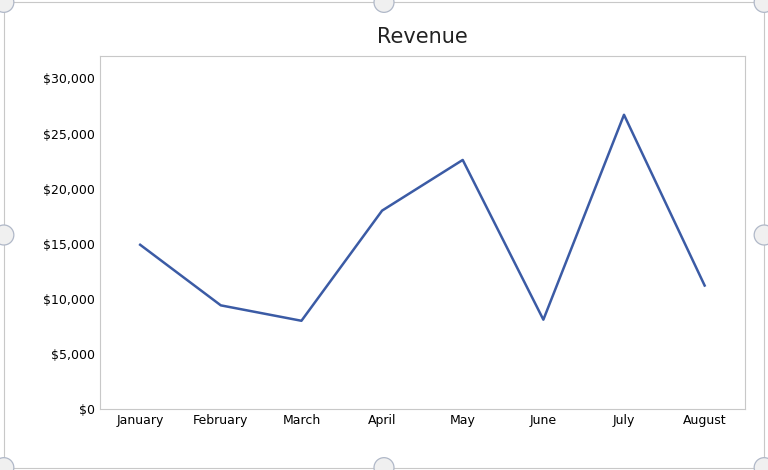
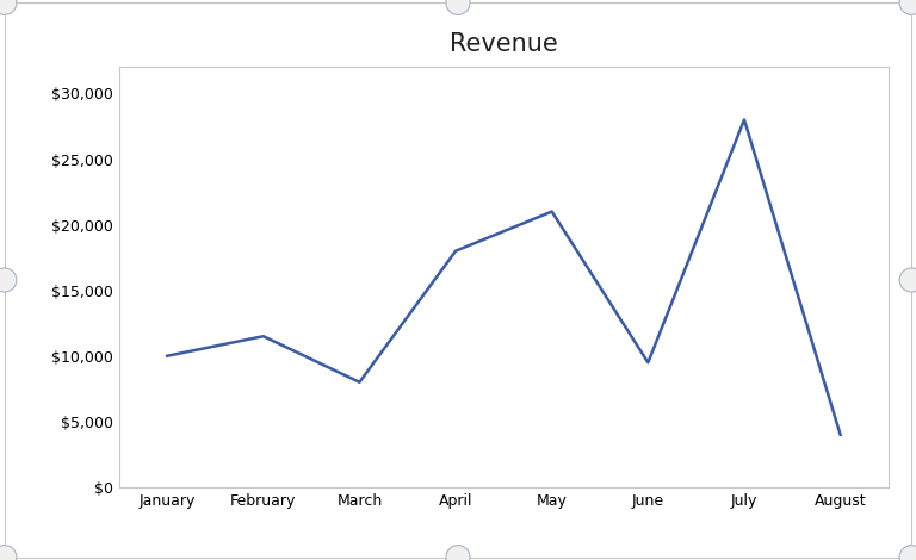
January: $14,900 -> $10,000
February: $9,400 -> $11,500
May: $22,600 -> $21,000
June: $8,100 -> $9,500
July: $26,700 -> $28,000
August: $11,200 -> $4,000
